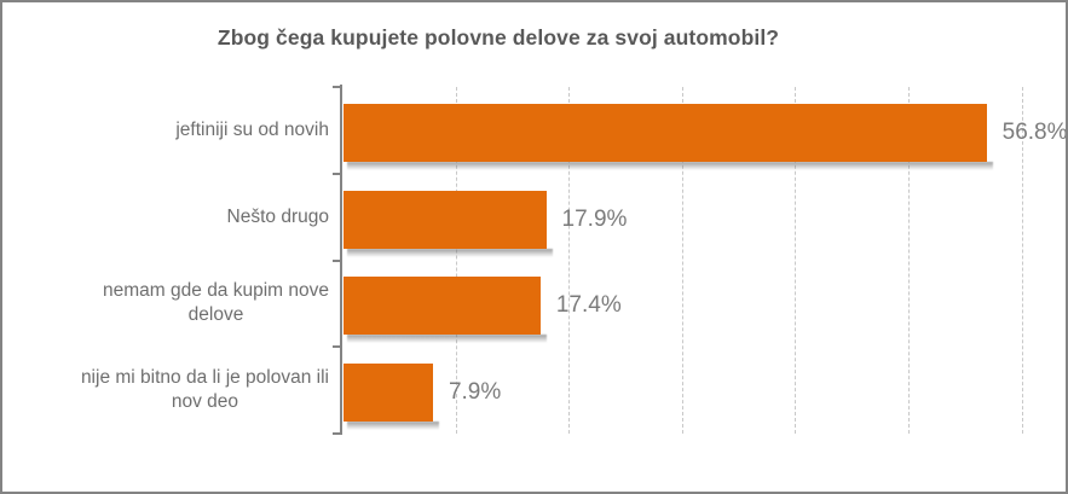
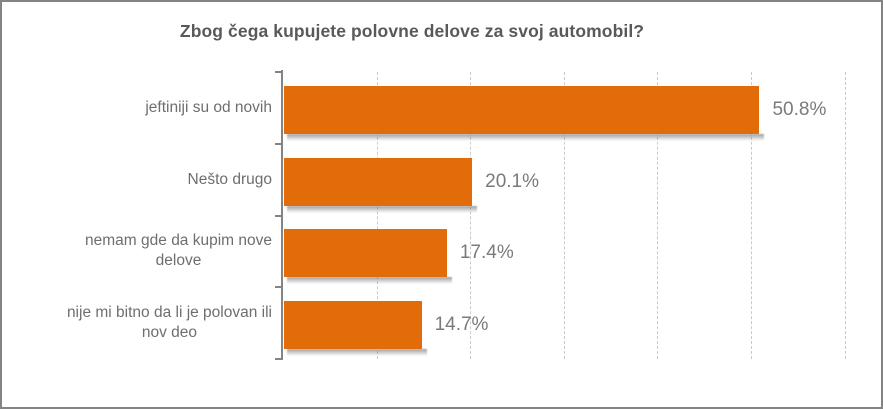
jeftiniji su od novih: 56.8% -> 50.8%
Nešto drugo: 17.9% -> 20.1%
nije mi bitno da li je polovan ili nov deo: 7.9% -> 14.7%
